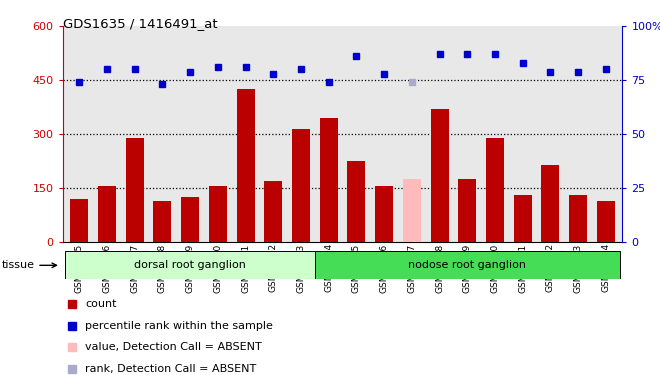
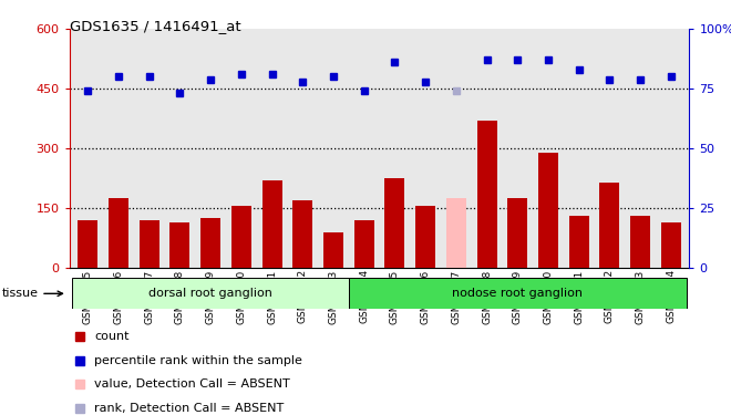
GSM63676: 155 -> 175
GSM63677: 290 -> 120
GSM63681: 425 -> 220
GSM63683: 315 -> 90
GSM63684: 345 -> 120
